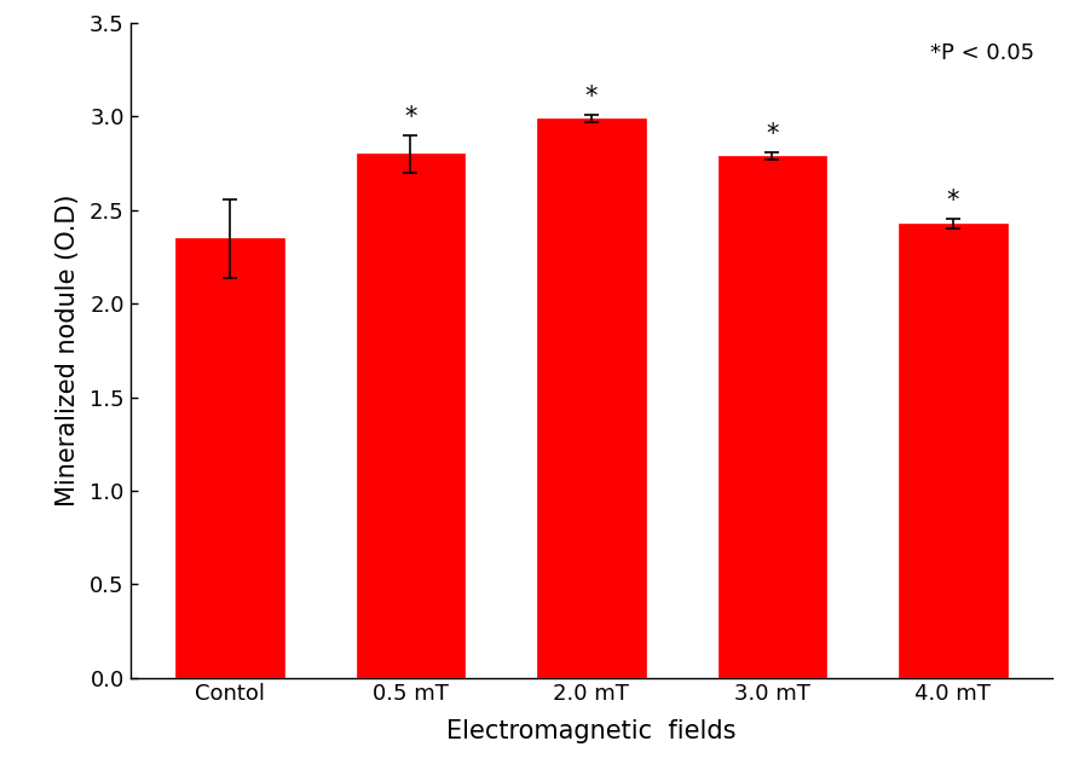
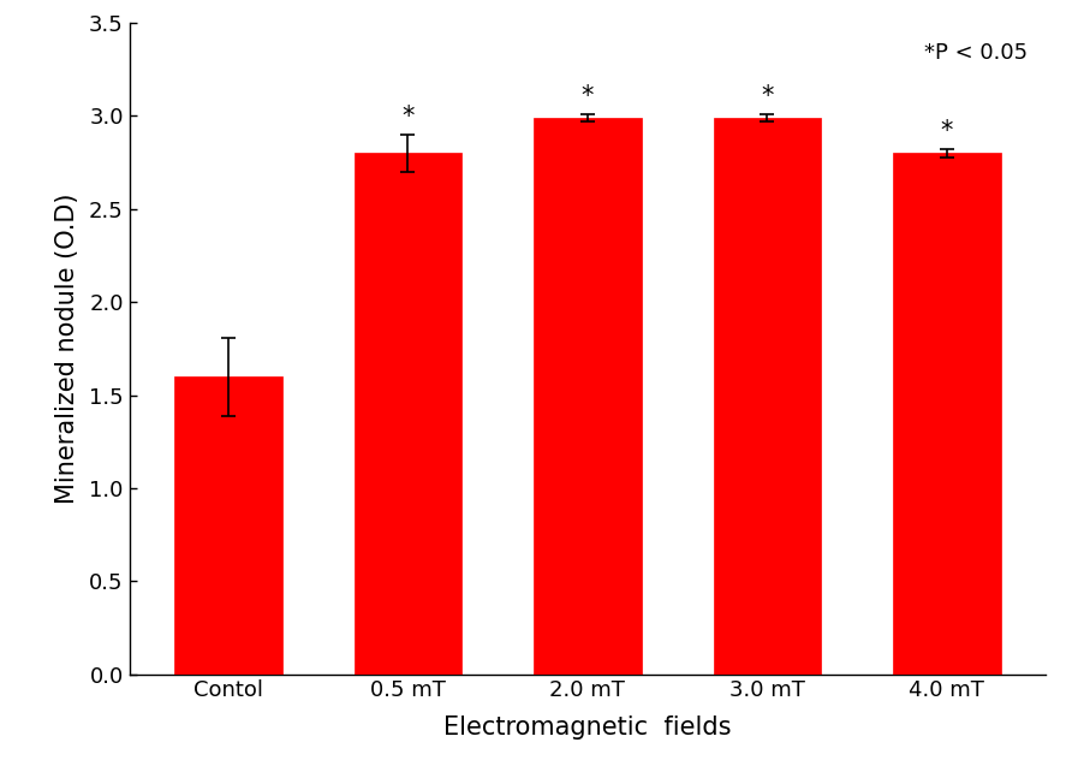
Contol: 2.35 -> 1.60
3.0 mT: 2.79 -> 2.99
4.0 mT: 2.43 -> 2.80
